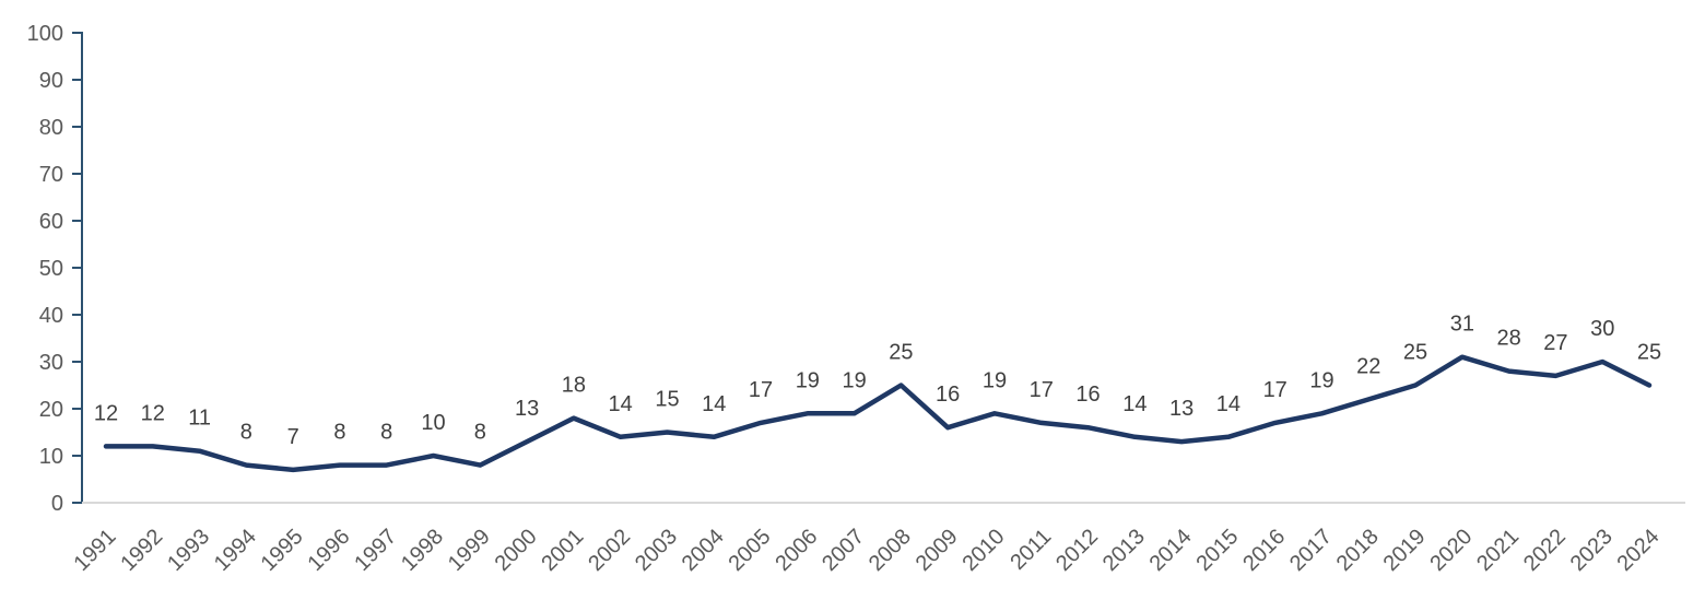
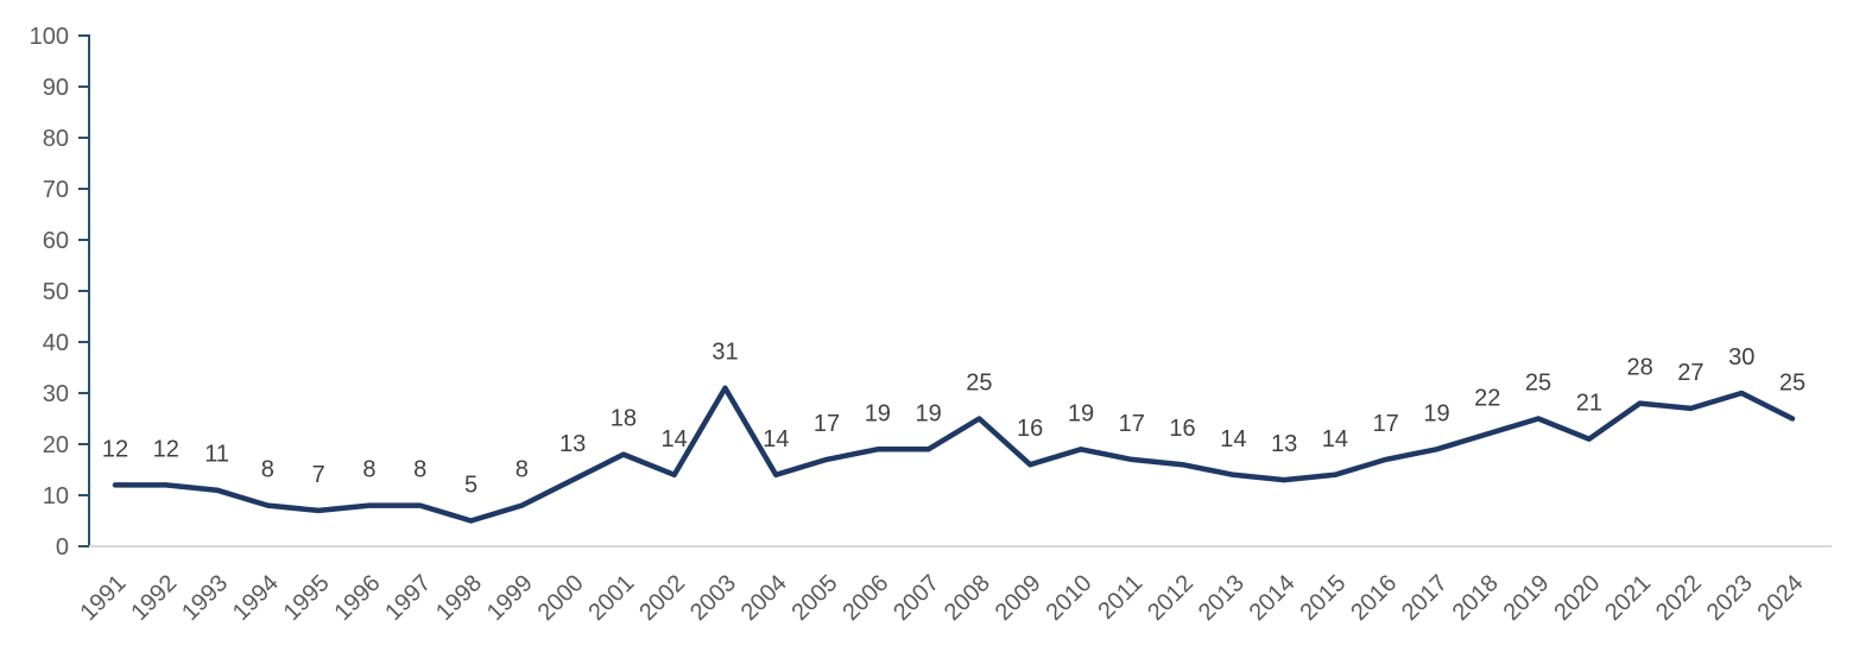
1998: 10 -> 5
2003: 15 -> 31
2020: 31 -> 21
